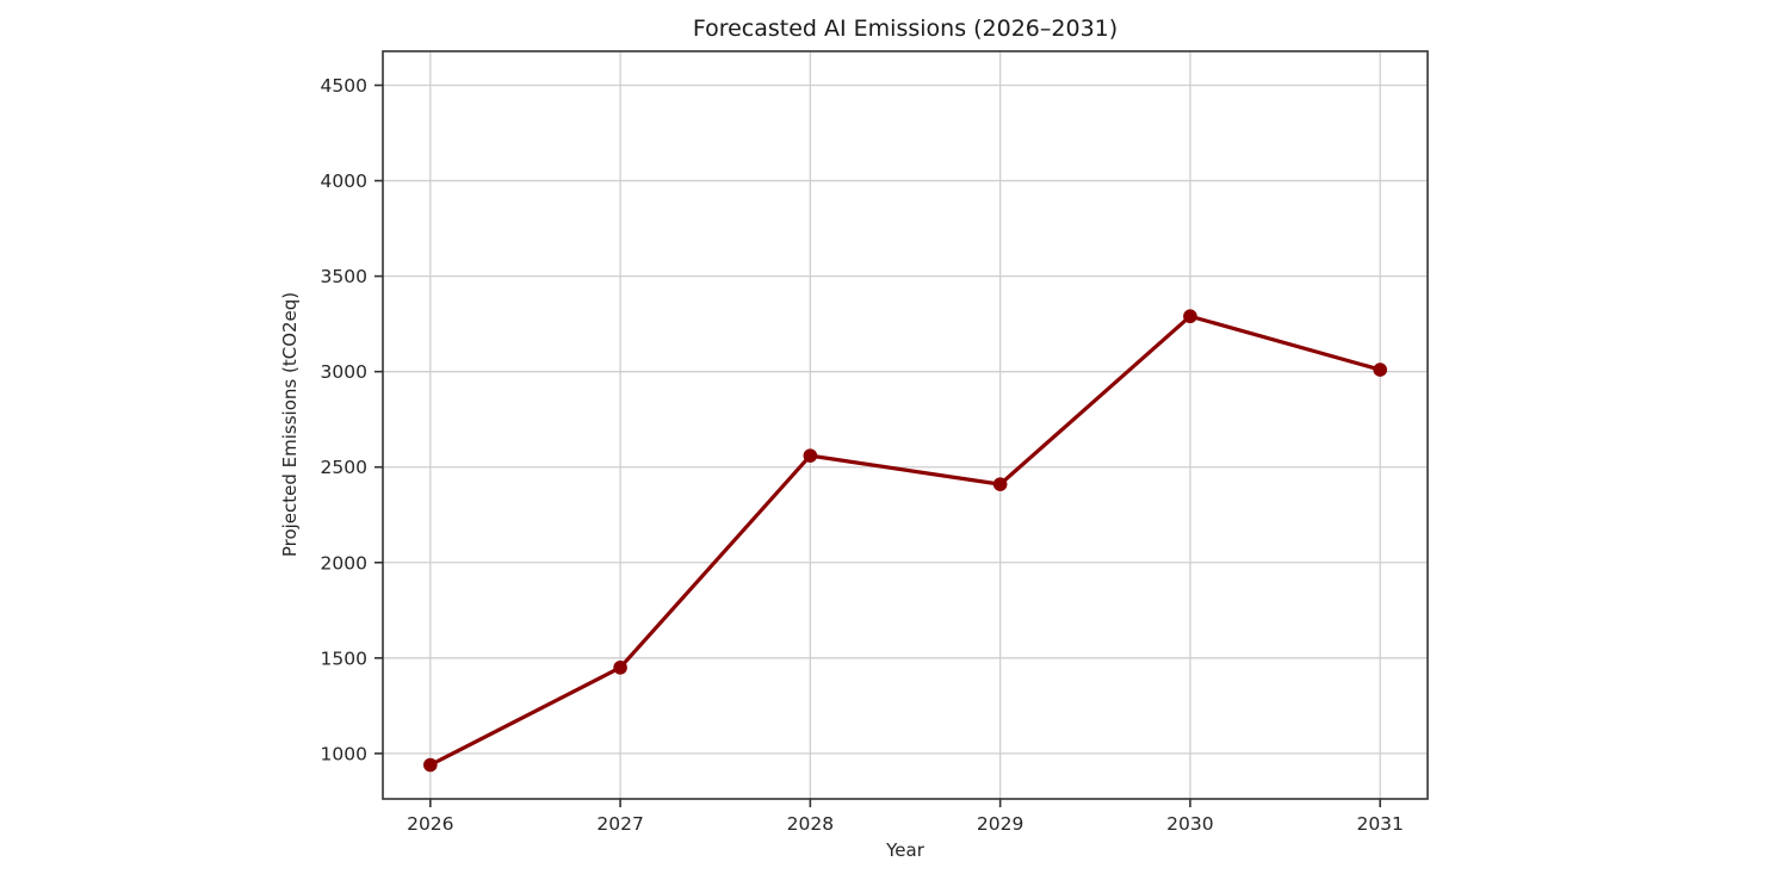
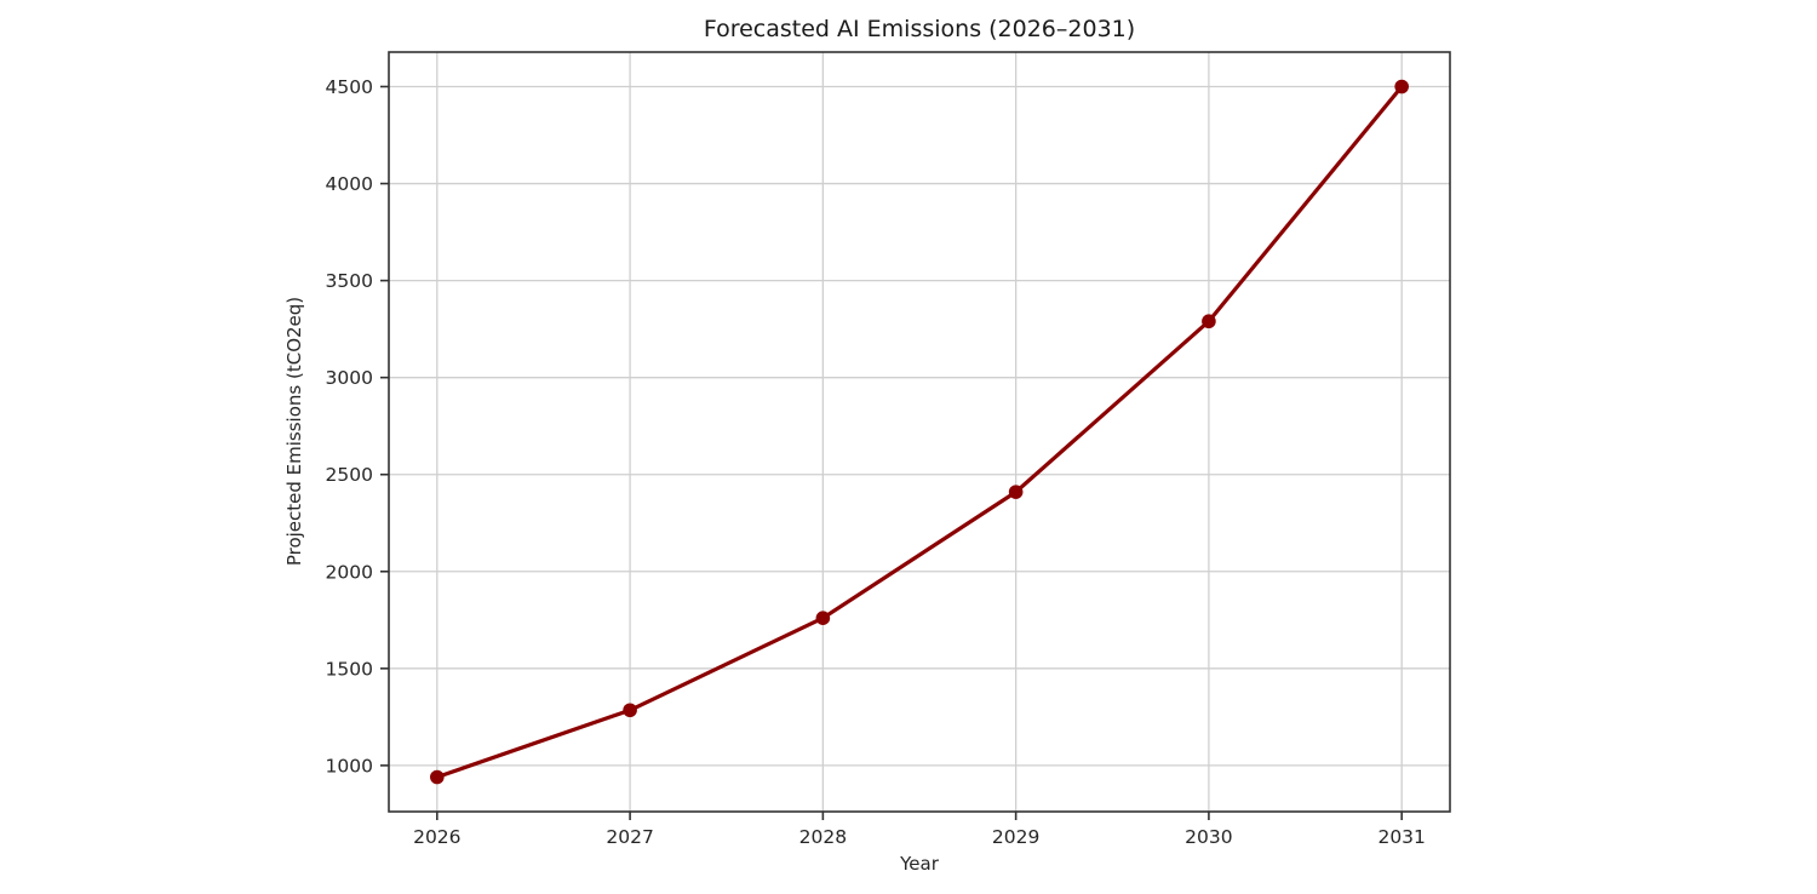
2027: 1450 -> 1280
2028: 2560 -> 1760
2031: 3010 -> 4500
